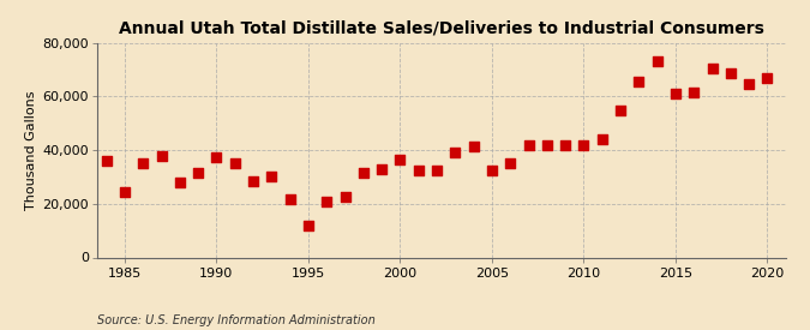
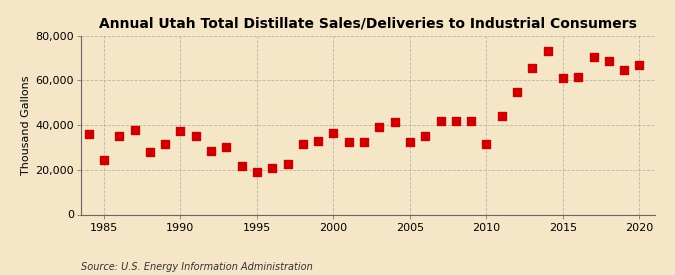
1995: 12,000 -> 19,000
2010: 42,000 -> 31,500
